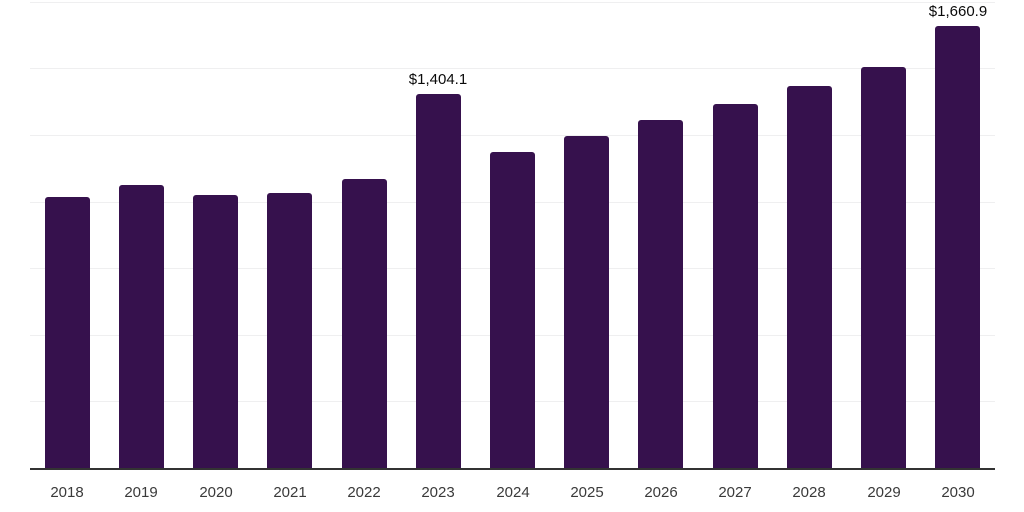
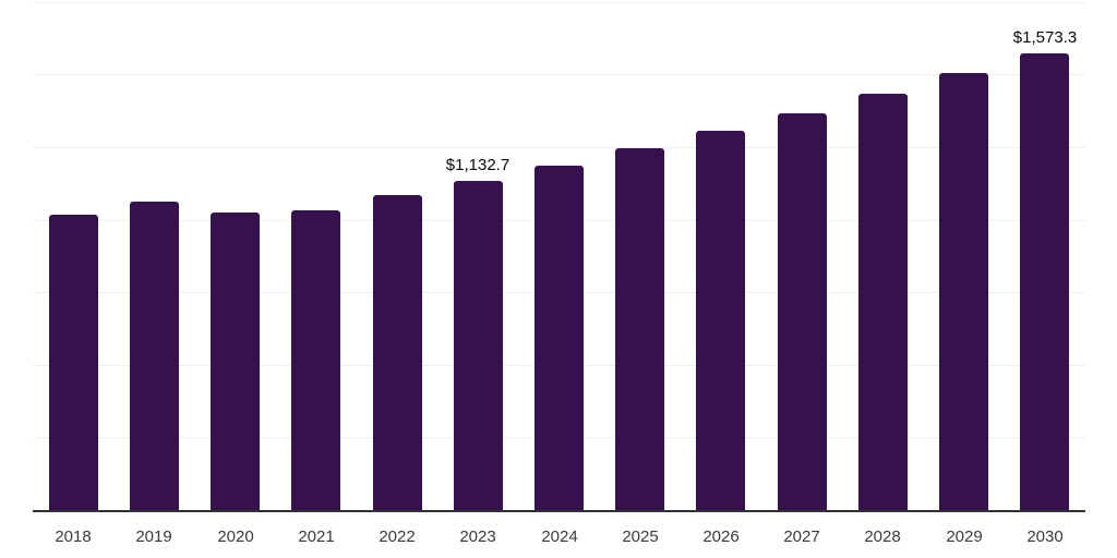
2023: $1,404.1 -> $1,132.7
2030: $1,660.9 -> $1,573.3
